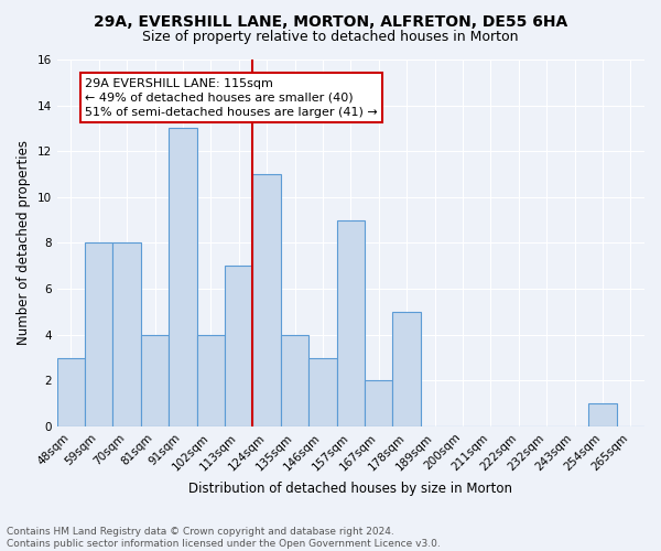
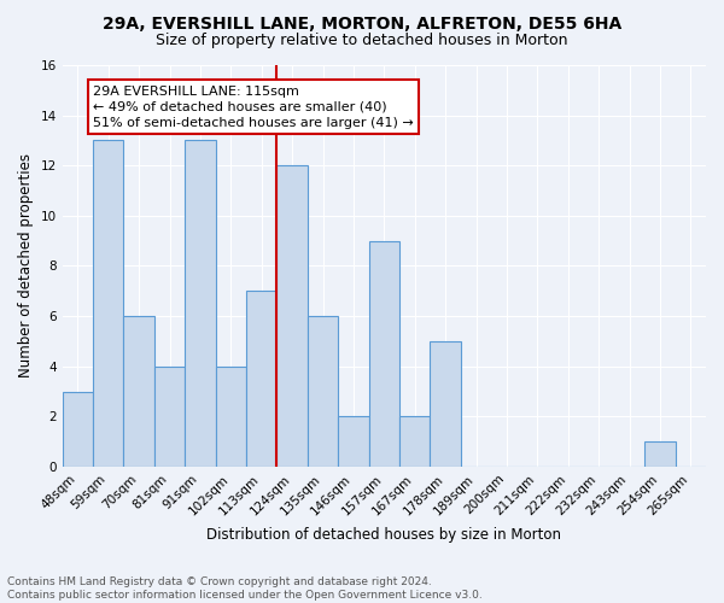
59sqm: 8 -> 13
70sqm: 8 -> 6
124sqm: 11 -> 12
135sqm: 4 -> 6
146sqm: 3 -> 2
